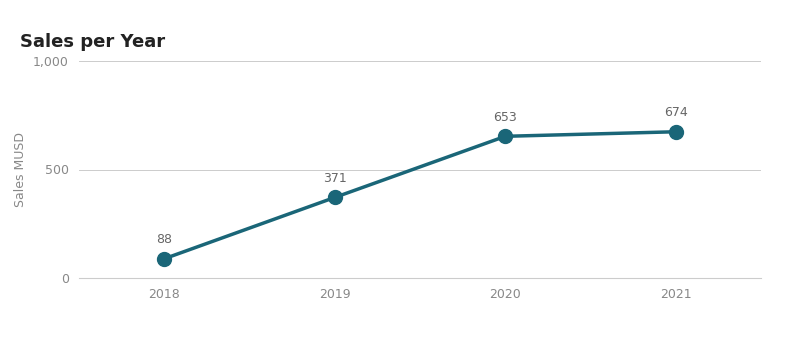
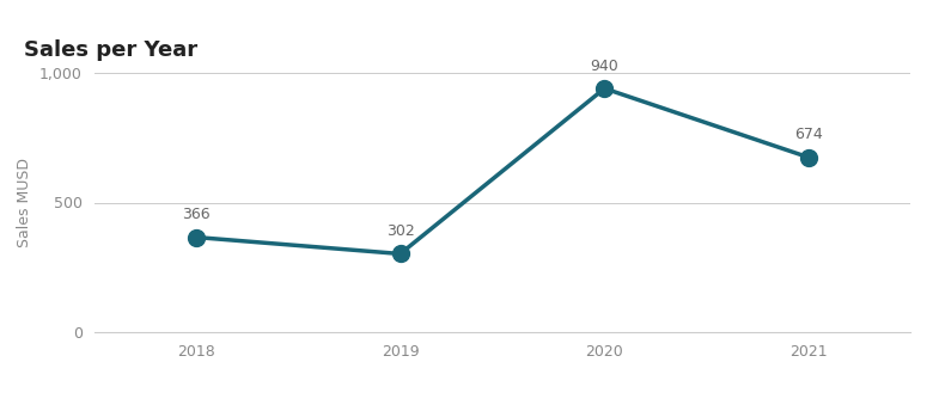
2018: 88 -> 366
2019: 371 -> 302
2020: 653 -> 940
